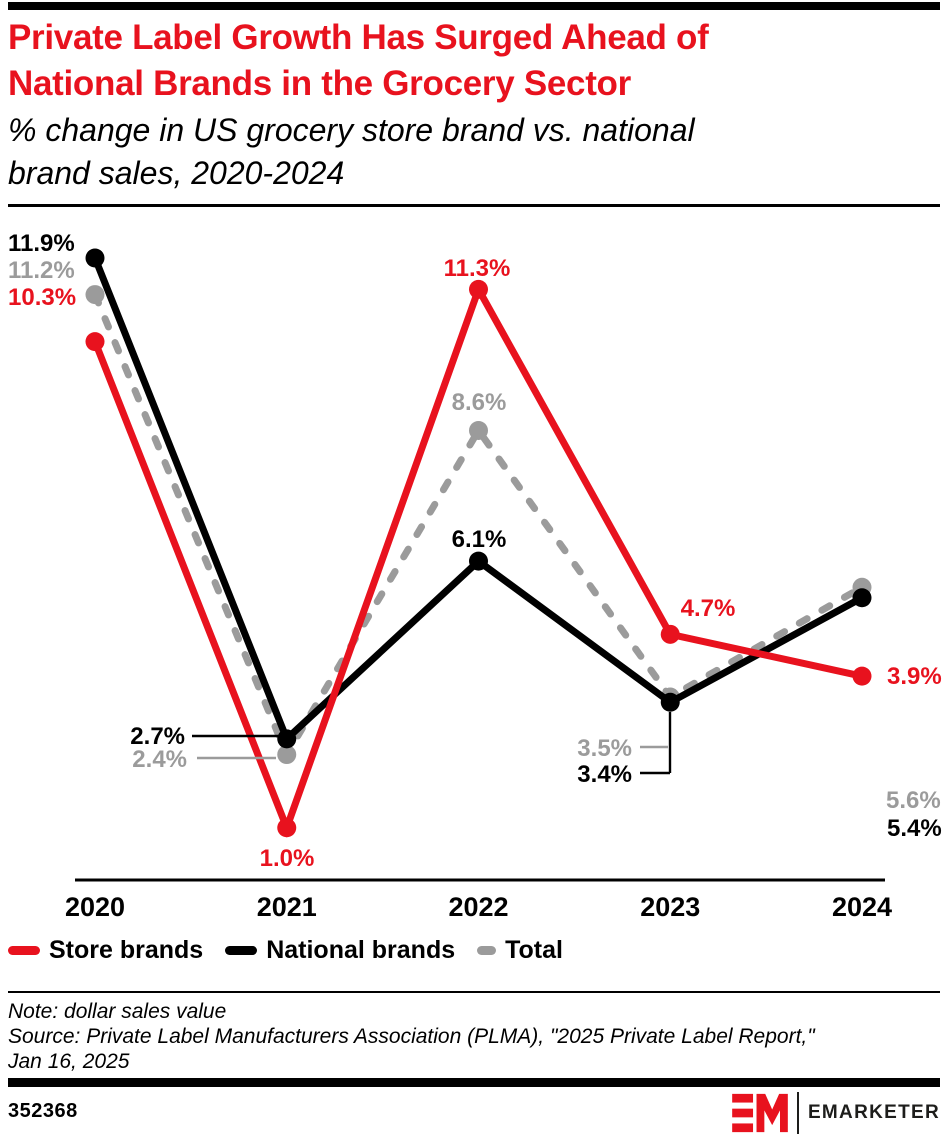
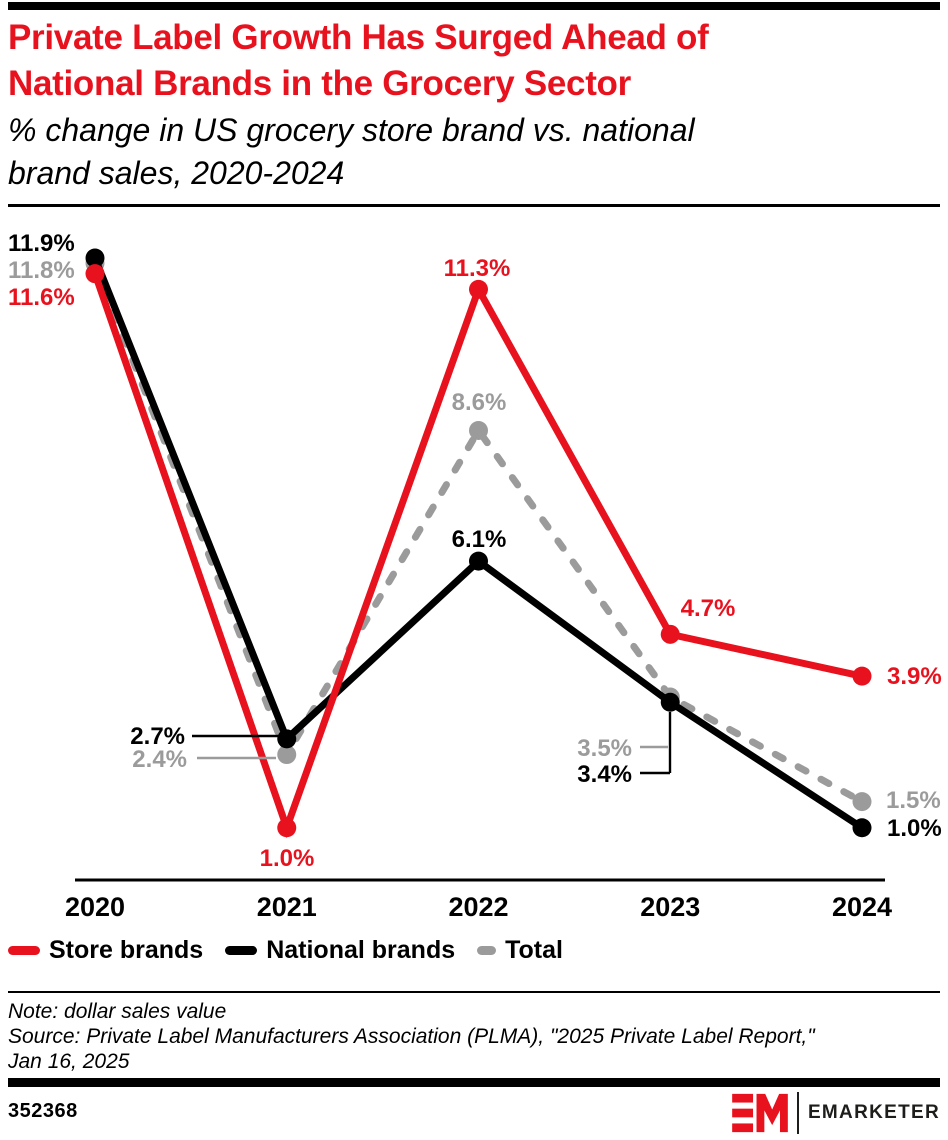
Store brands/2020: 10.3% -> 11.6%
Total/2020: 11.2% -> 11.8%
National brands/2024: 5.4% -> 1.0%
Total/2024: 5.6% -> 1.5%
